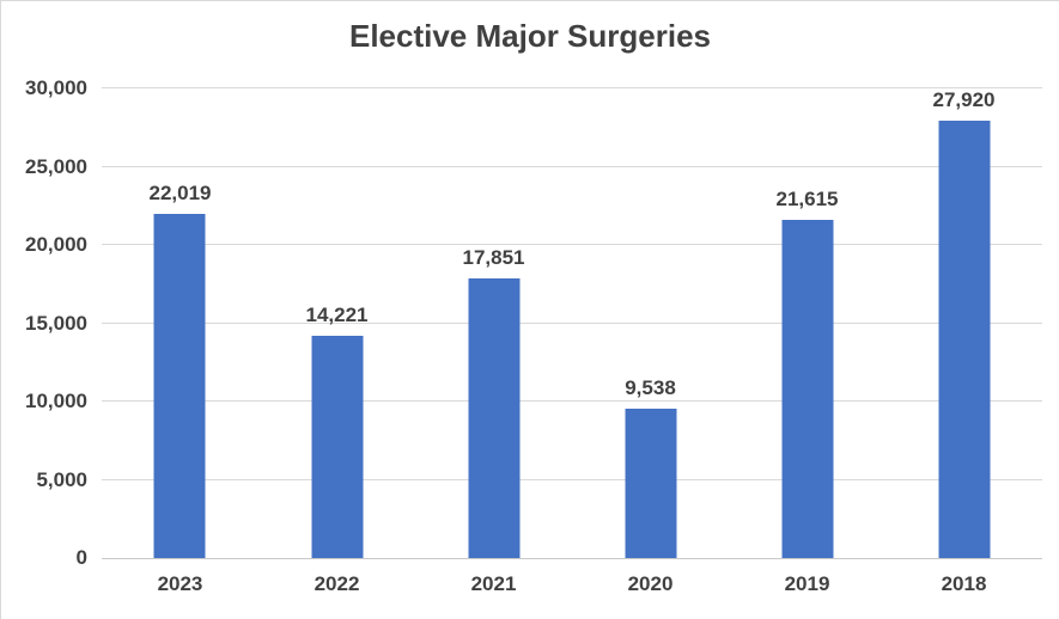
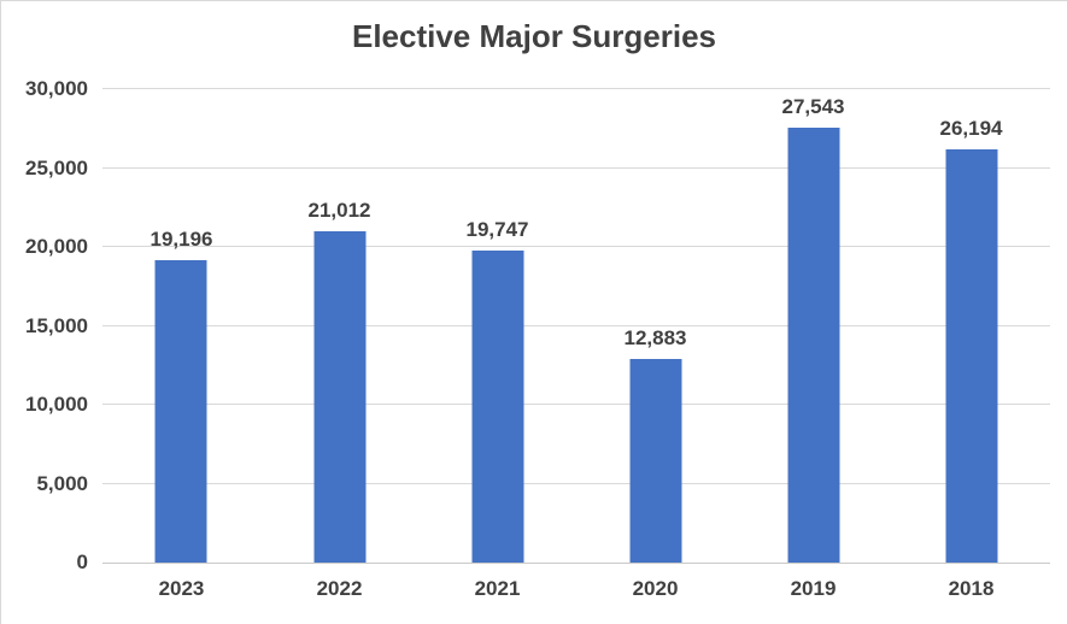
2023: 22,019 -> 19,196
2022: 14,221 -> 21,012
2021: 17,851 -> 19,747
2020: 9,538 -> 12,883
2019: 21,615 -> 27,543
2018: 27,920 -> 26,194
